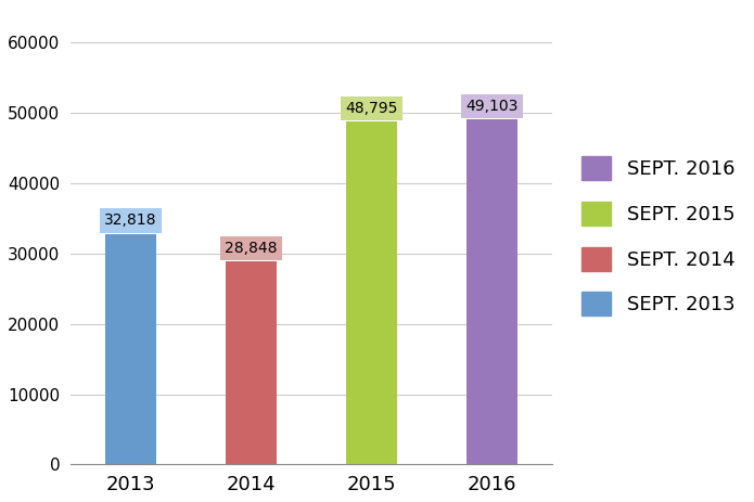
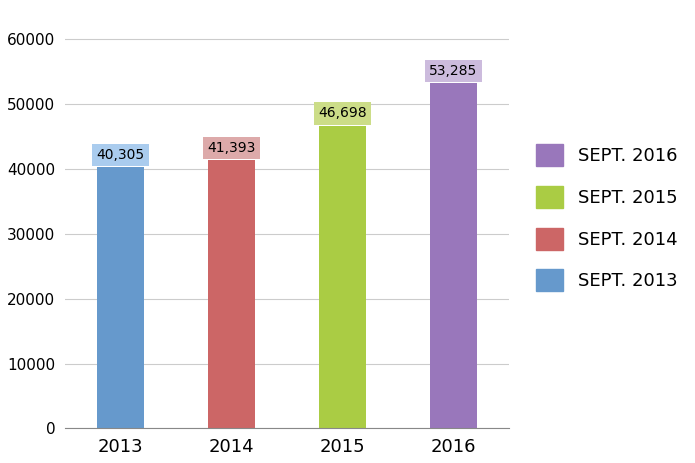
2013: 32,818 -> 40,305
2014: 28,848 -> 41,393
2015: 48,795 -> 46,698
2016: 49,103 -> 53,285
